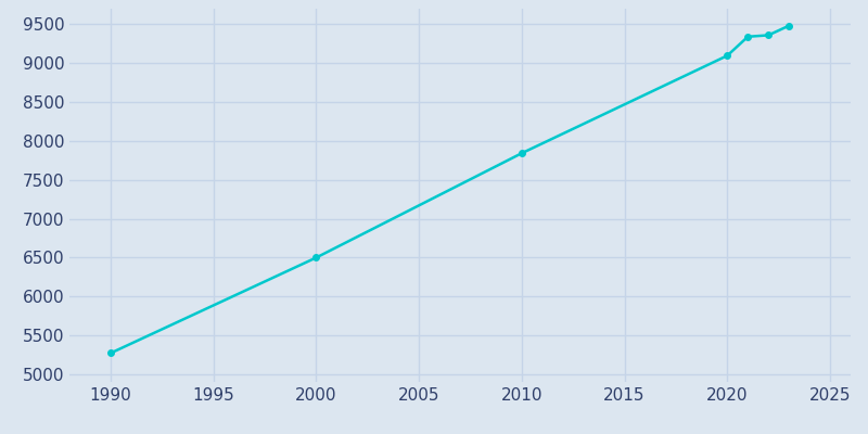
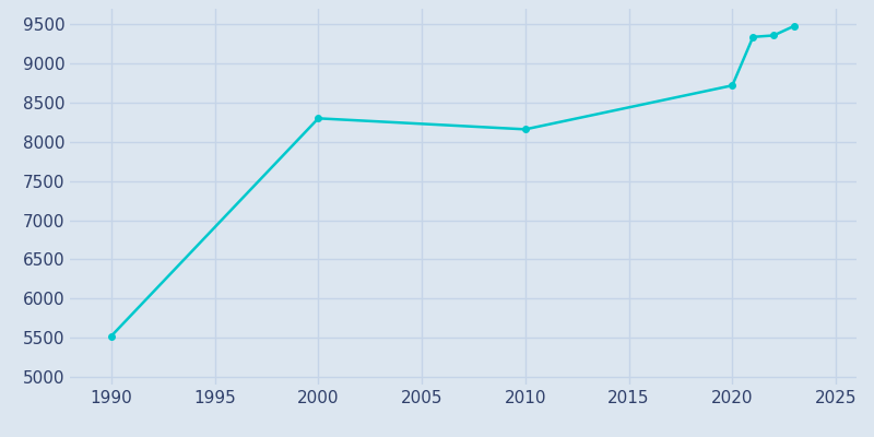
1990: 5270 -> 5520
2000: 6500 -> 8300
2010: 7840 -> 8160
2020: 9100 -> 8720
